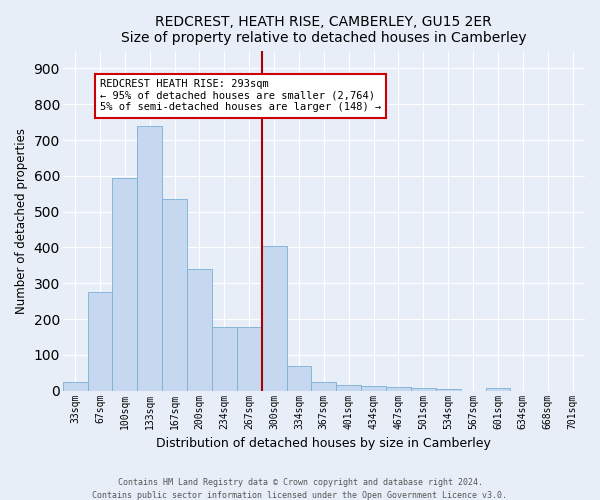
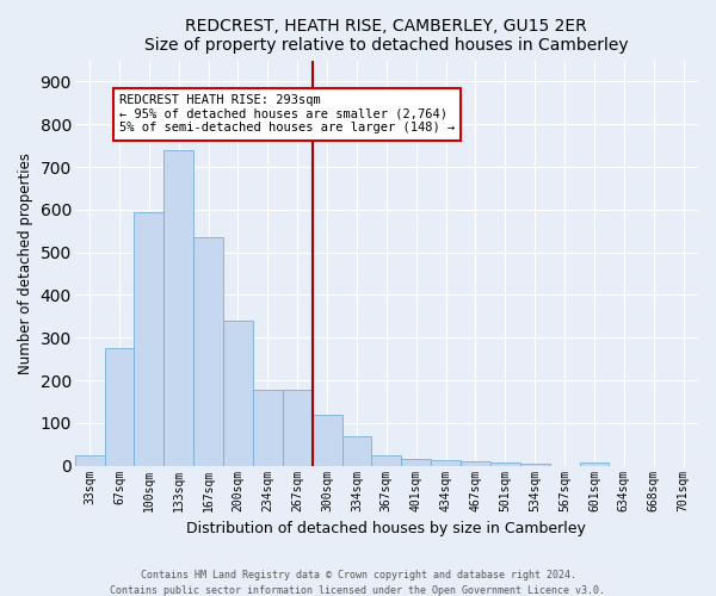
300sqm: 405 -> 120
